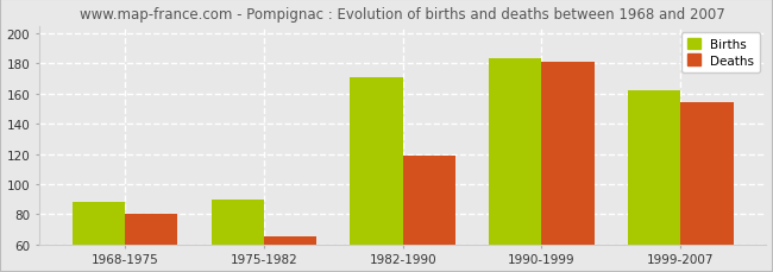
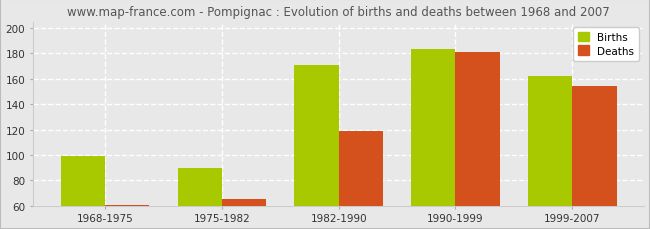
Births/1968-1975: 88 -> 99
Deaths/1968-1975: 80 -> 61
